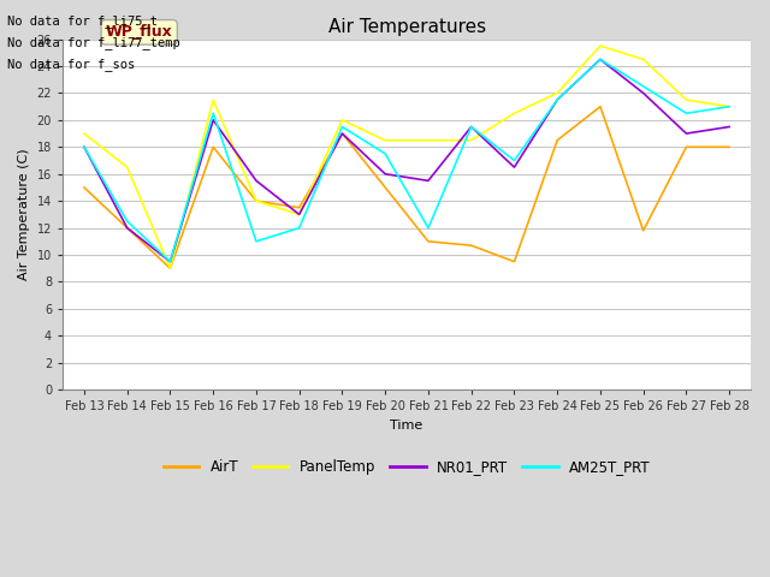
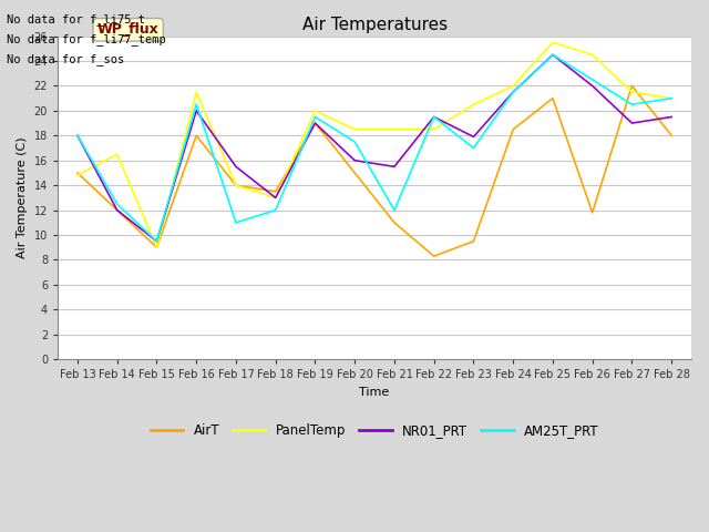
PanelTemp/Feb 13: 19.0 -> 14.8
AirT/Feb 22: 10.7 -> 8.3
NR01_PRT/Feb 23: 16.5 -> 17.9
AirT/Feb 27: 18.0 -> 22.0
